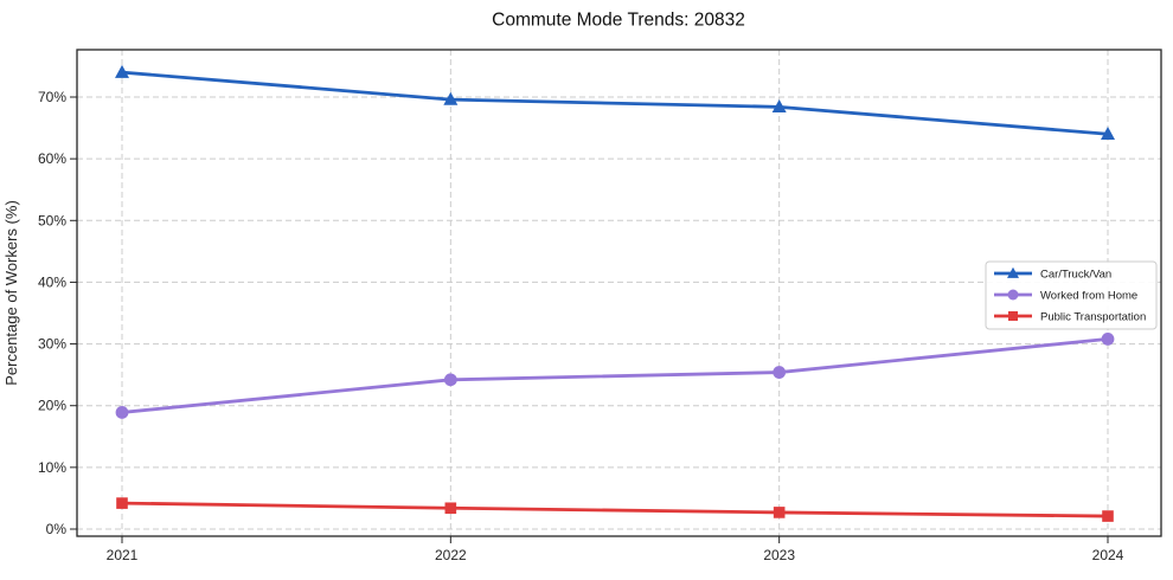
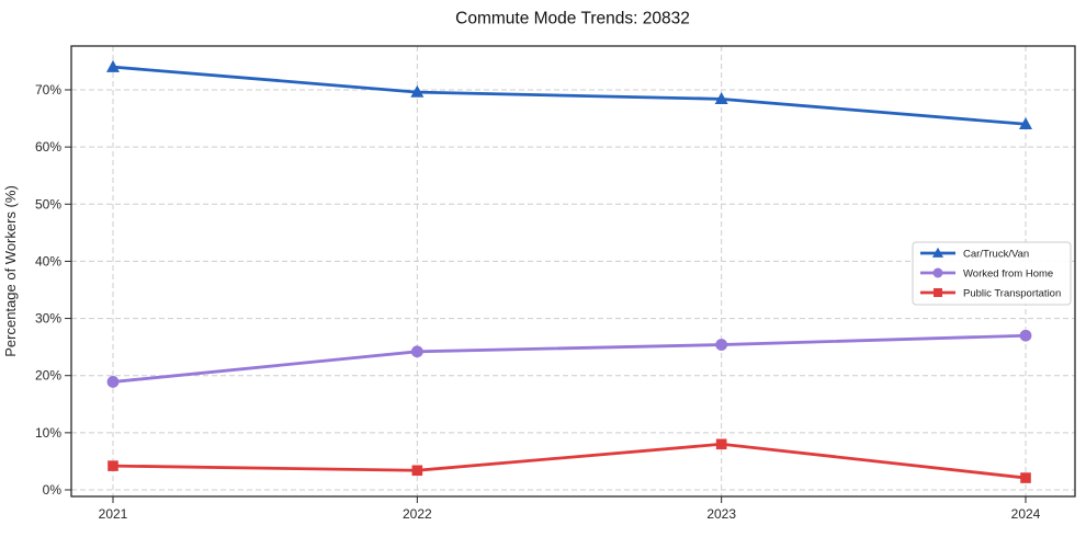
Public Transportation/2023: 3% -> 8%
Worked from Home/2024: 31% -> 27%
